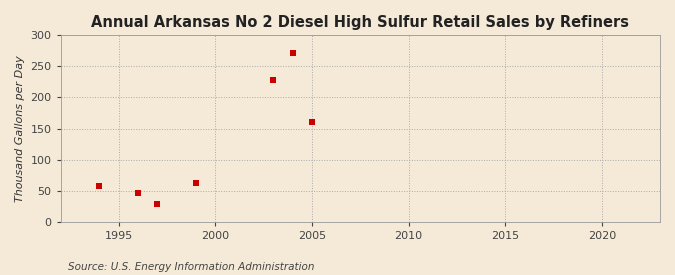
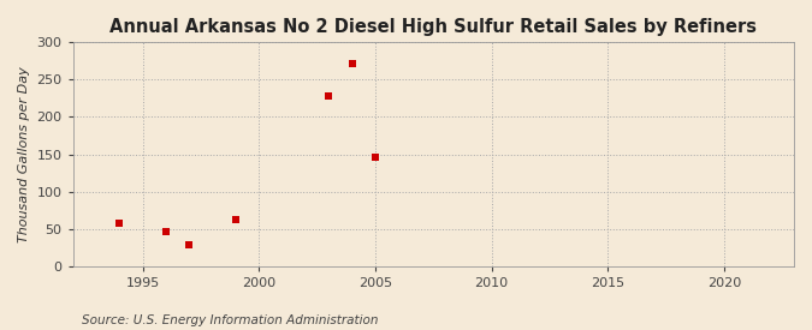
2005: 160 -> 146
